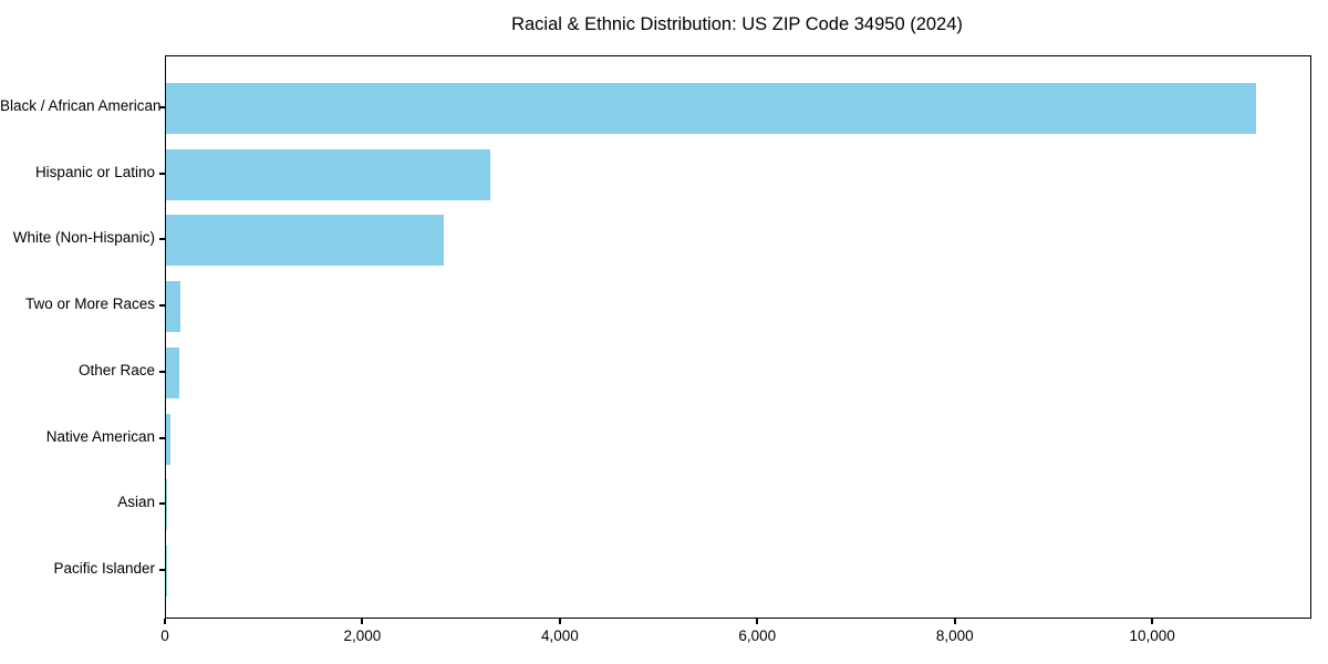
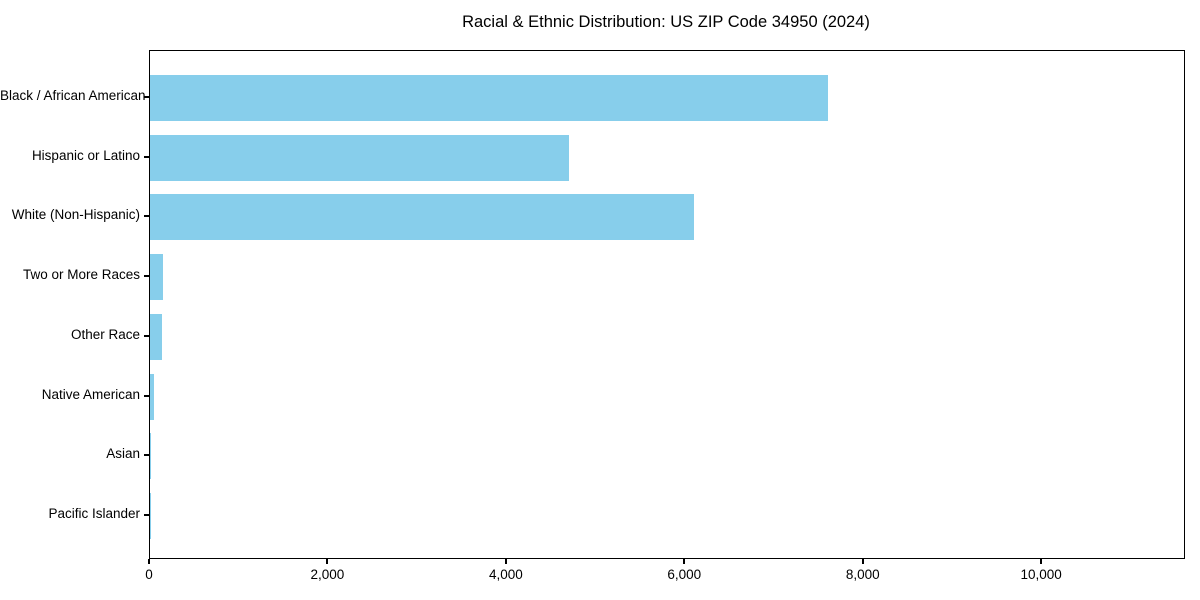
Black / African American: 11000 -> 7600
Hispanic or Latino: 3300 -> 4700
White (Non-Hispanic): 2800 -> 6100
